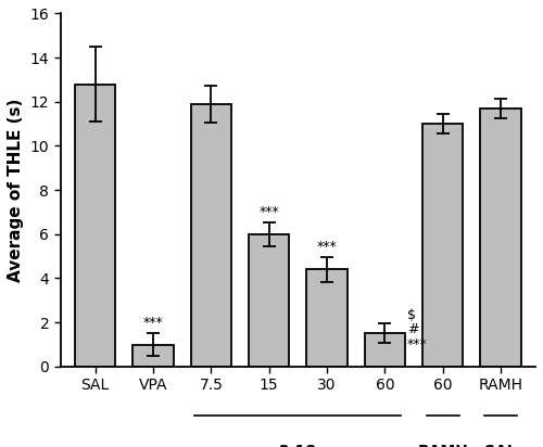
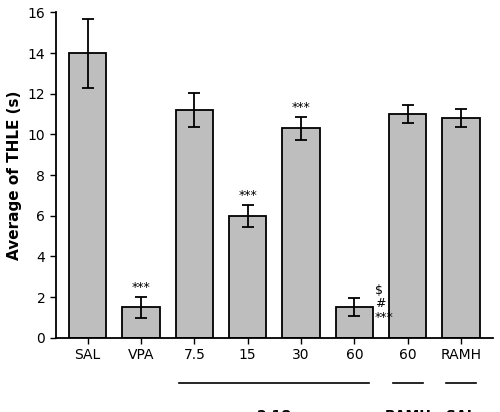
SAL: 12.8 -> 14.0
VPA: 1.0 -> 1.5
7.5: 11.9 -> 11.2
30: 4.4 -> 10.3
RAMH: 11.7 -> 10.8
